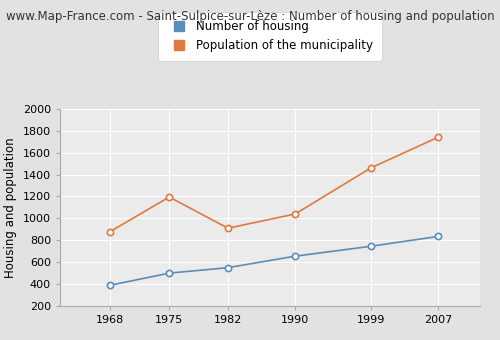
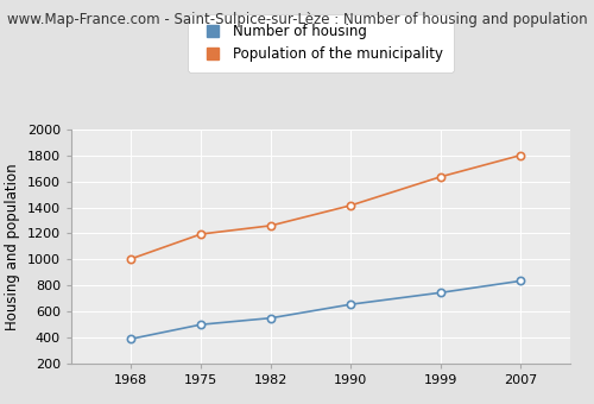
Population of the municipality/1968: 880 -> 1000
Population of the municipality/1982: 910 -> 1260
Population of the municipality/1990: 1040 -> 1420
Population of the municipality/1999: 1460 -> 1640
Population of the municipality/2007: 1740 -> 1800
